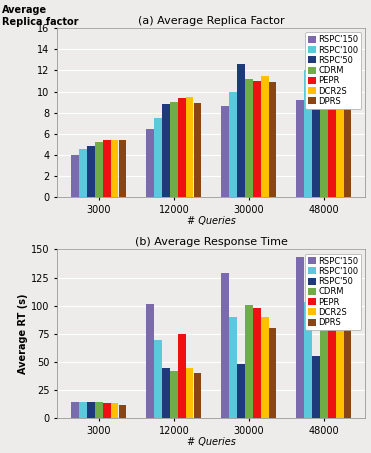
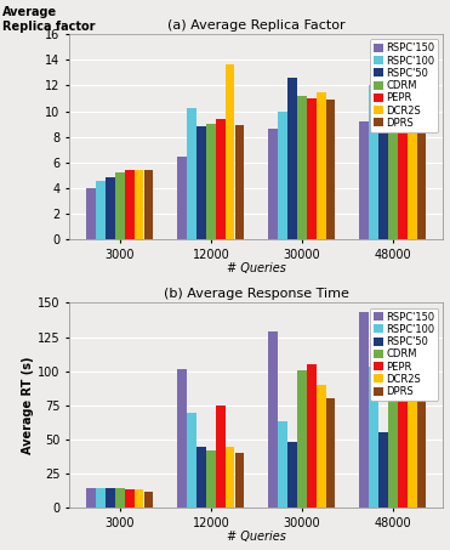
(a) Average Replica Factor/RSPC'100/12000: 7.5 -> 10.2
(a) Average Replica Factor/DCR2S/12000: 9.5 -> 13.7
(b) Average Response Time/RSPC'100/30000: 90 -> 63
(b) Average Response Time/PEPR/30000: 98 -> 105
